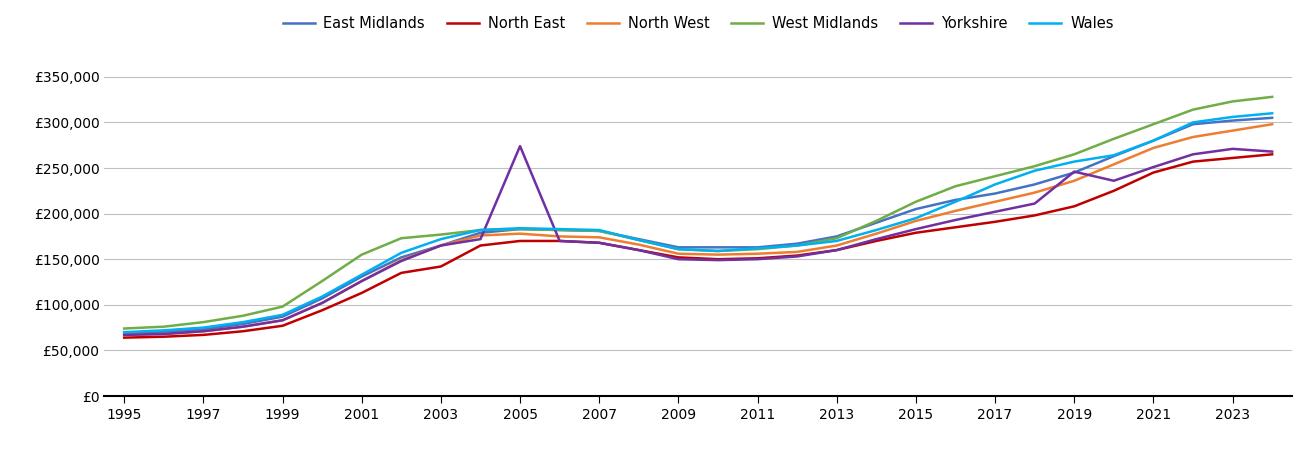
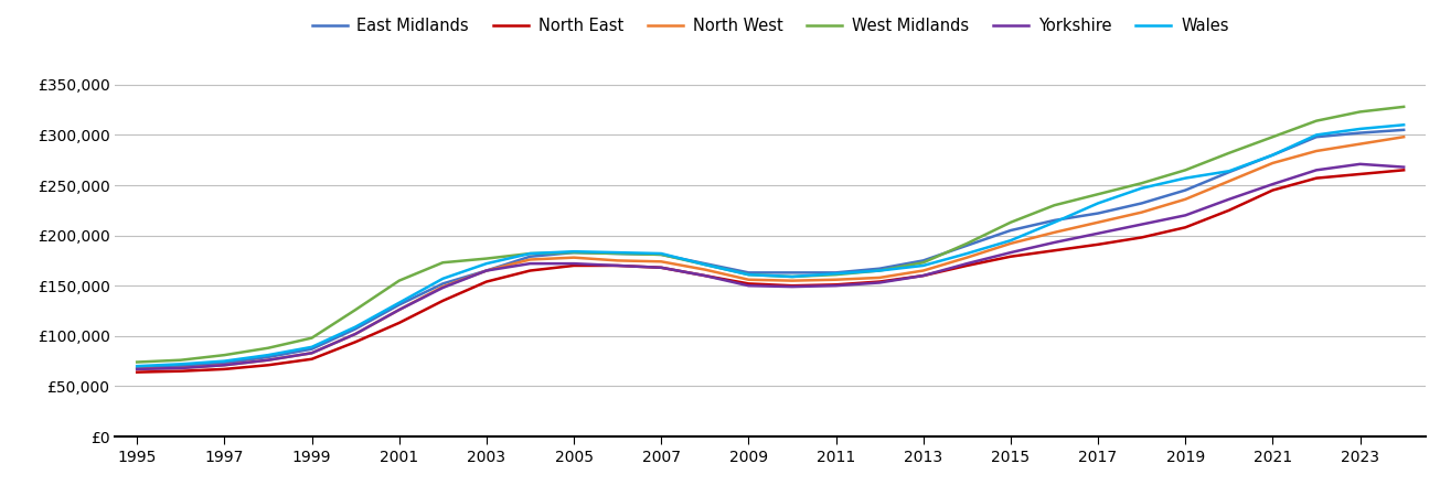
North East/2003: £142,000 -> £154,000
Yorkshire/2005: £274,000 -> £172,000
Yorkshire/2019: £246,000 -> £220,000
